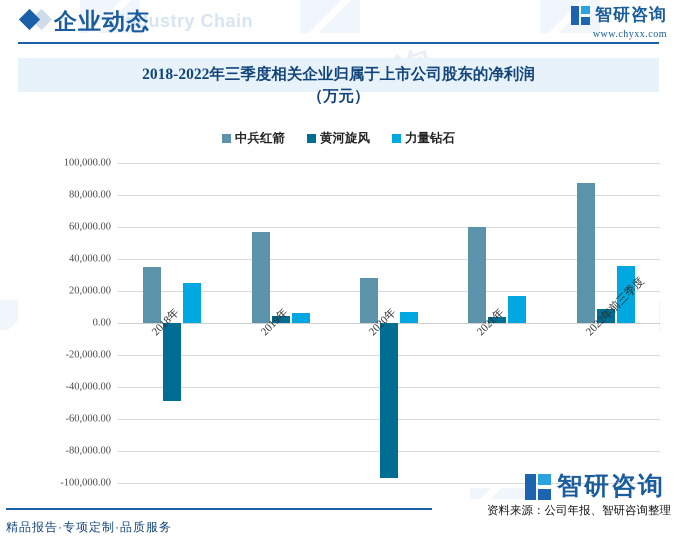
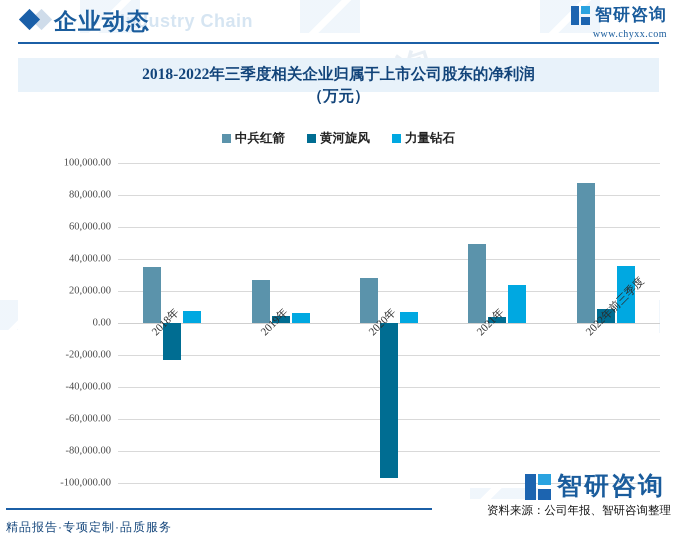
黄河旋风/2018年: -49000 -> -23000
力量钻石/2018年: 25000 -> 7000
中兵红箭/2019年: 57000 -> 27000
中兵红箭/2021年: 60000 -> 50000
力量钻石/2021年: 17000 -> 24000
